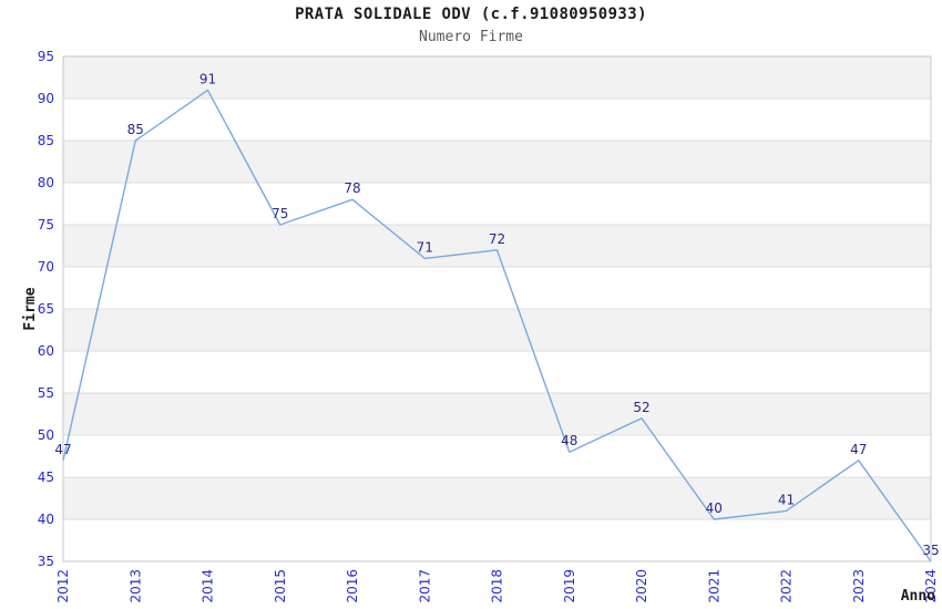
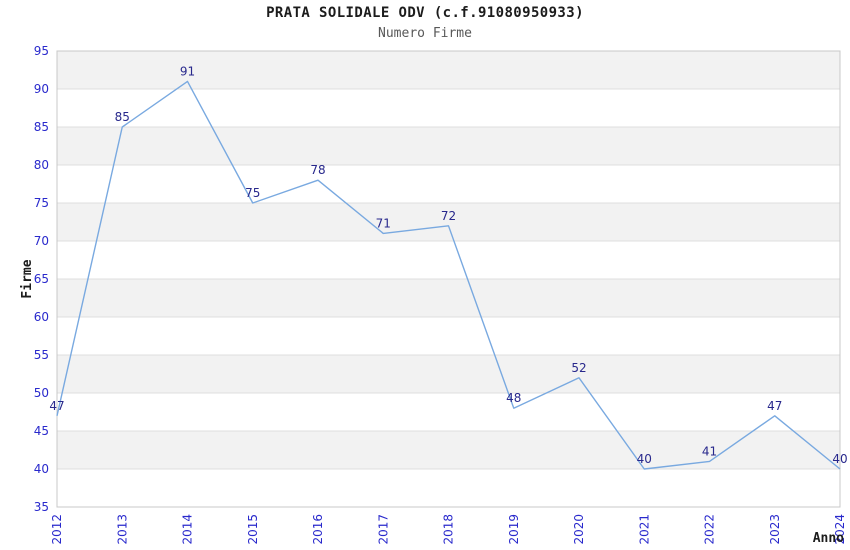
2024: 35 -> 40
